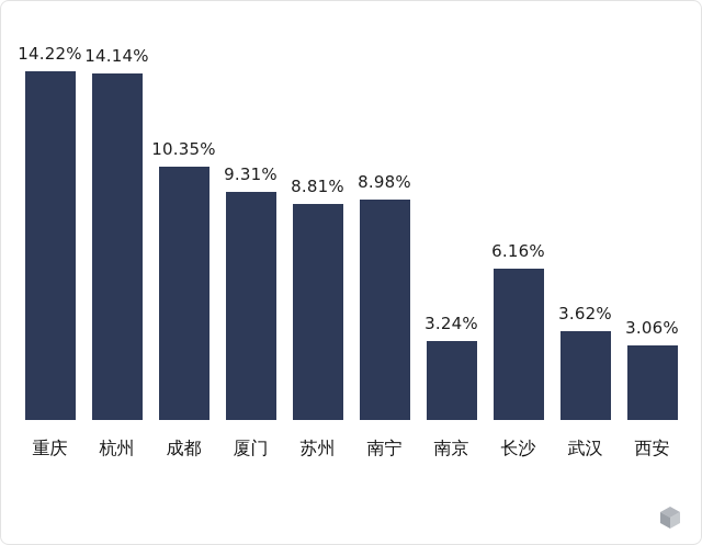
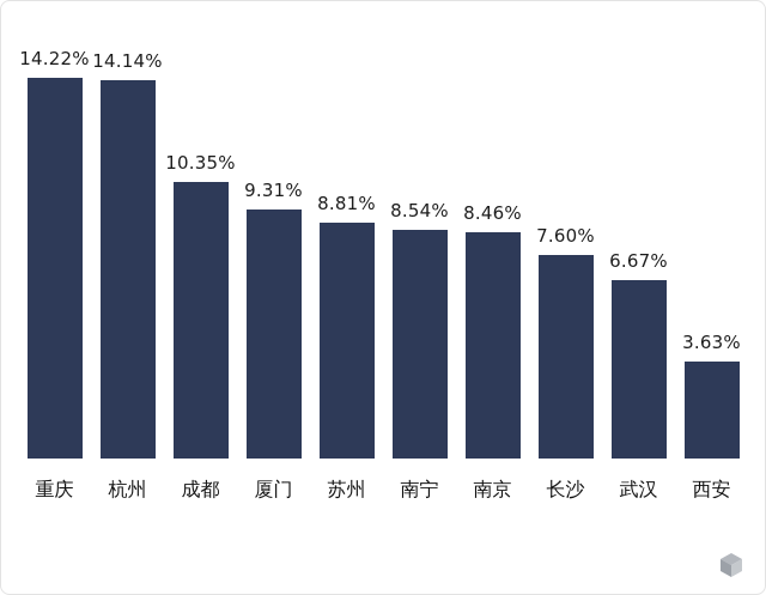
南宁: 8.98% -> 8.54%
南京: 3.24% -> 8.46%
长沙: 6.16% -> 7.60%
武汉: 3.62% -> 6.67%
西安: 3.06% -> 3.63%
